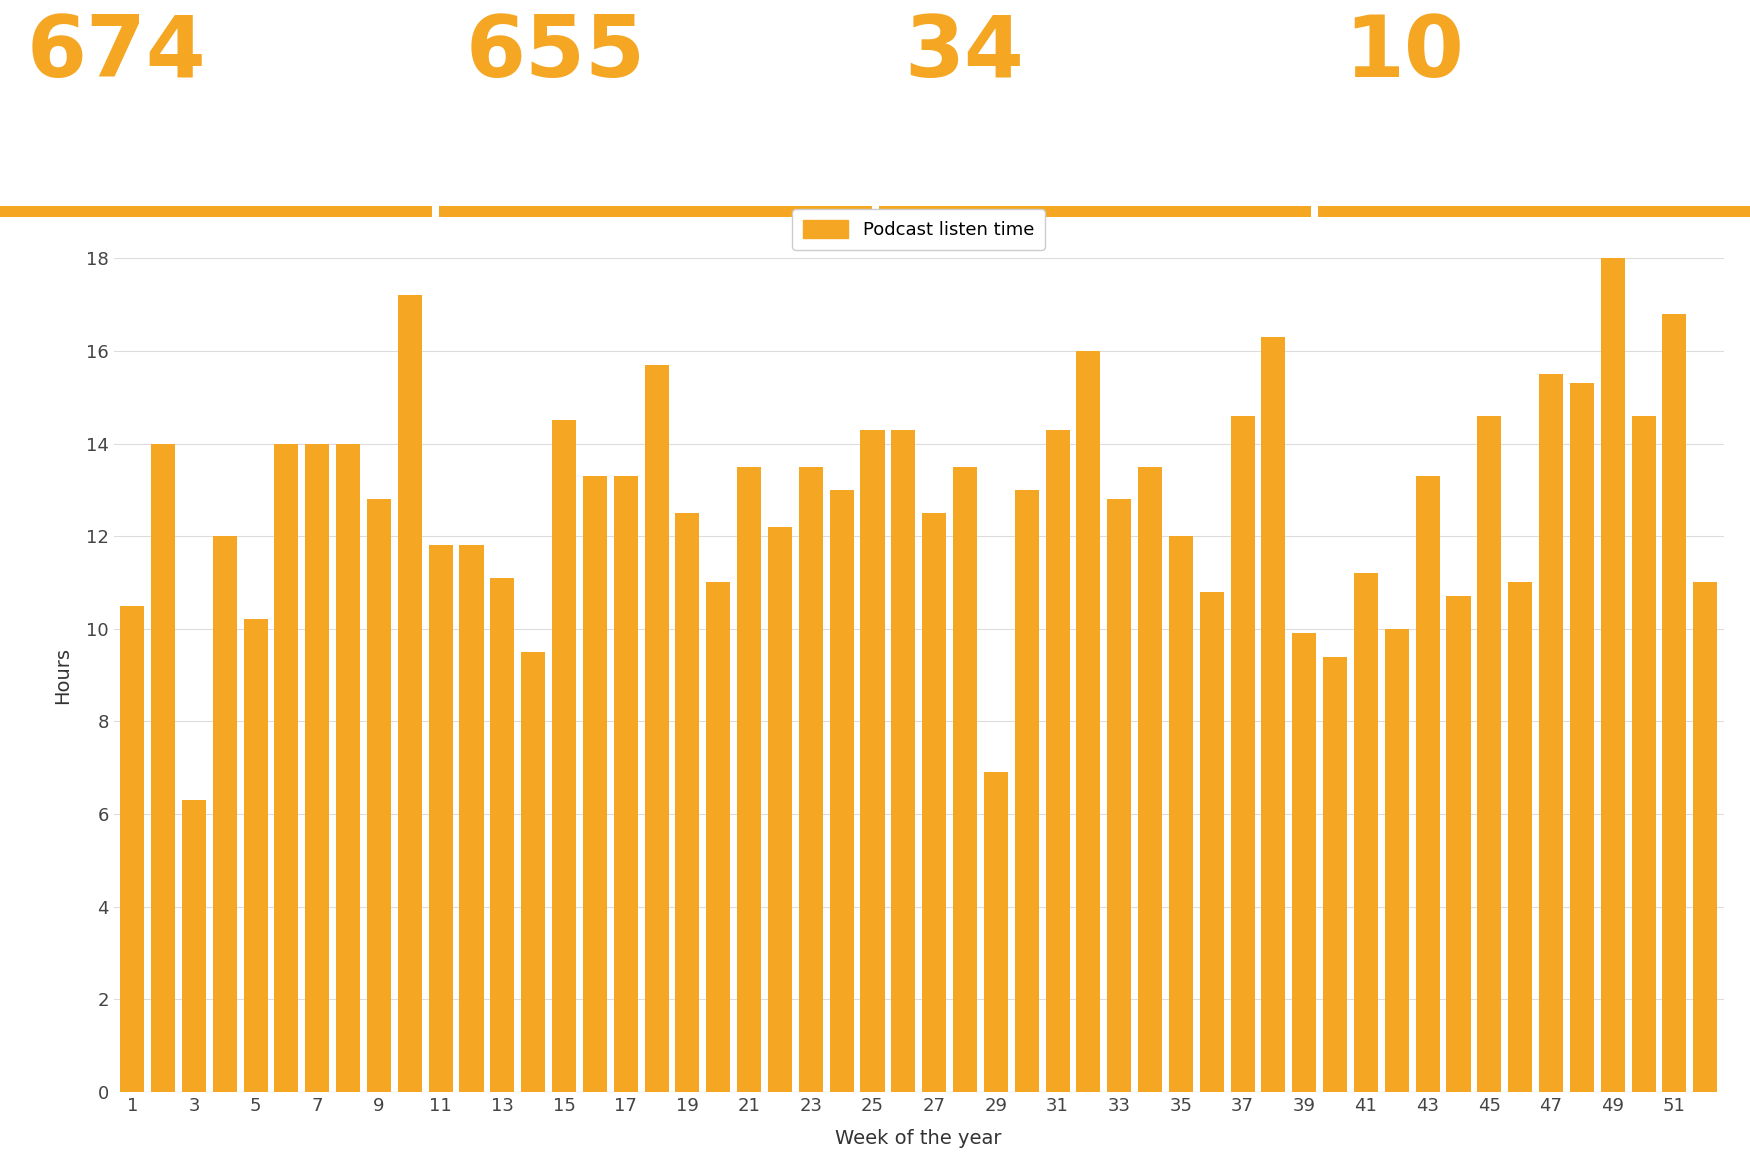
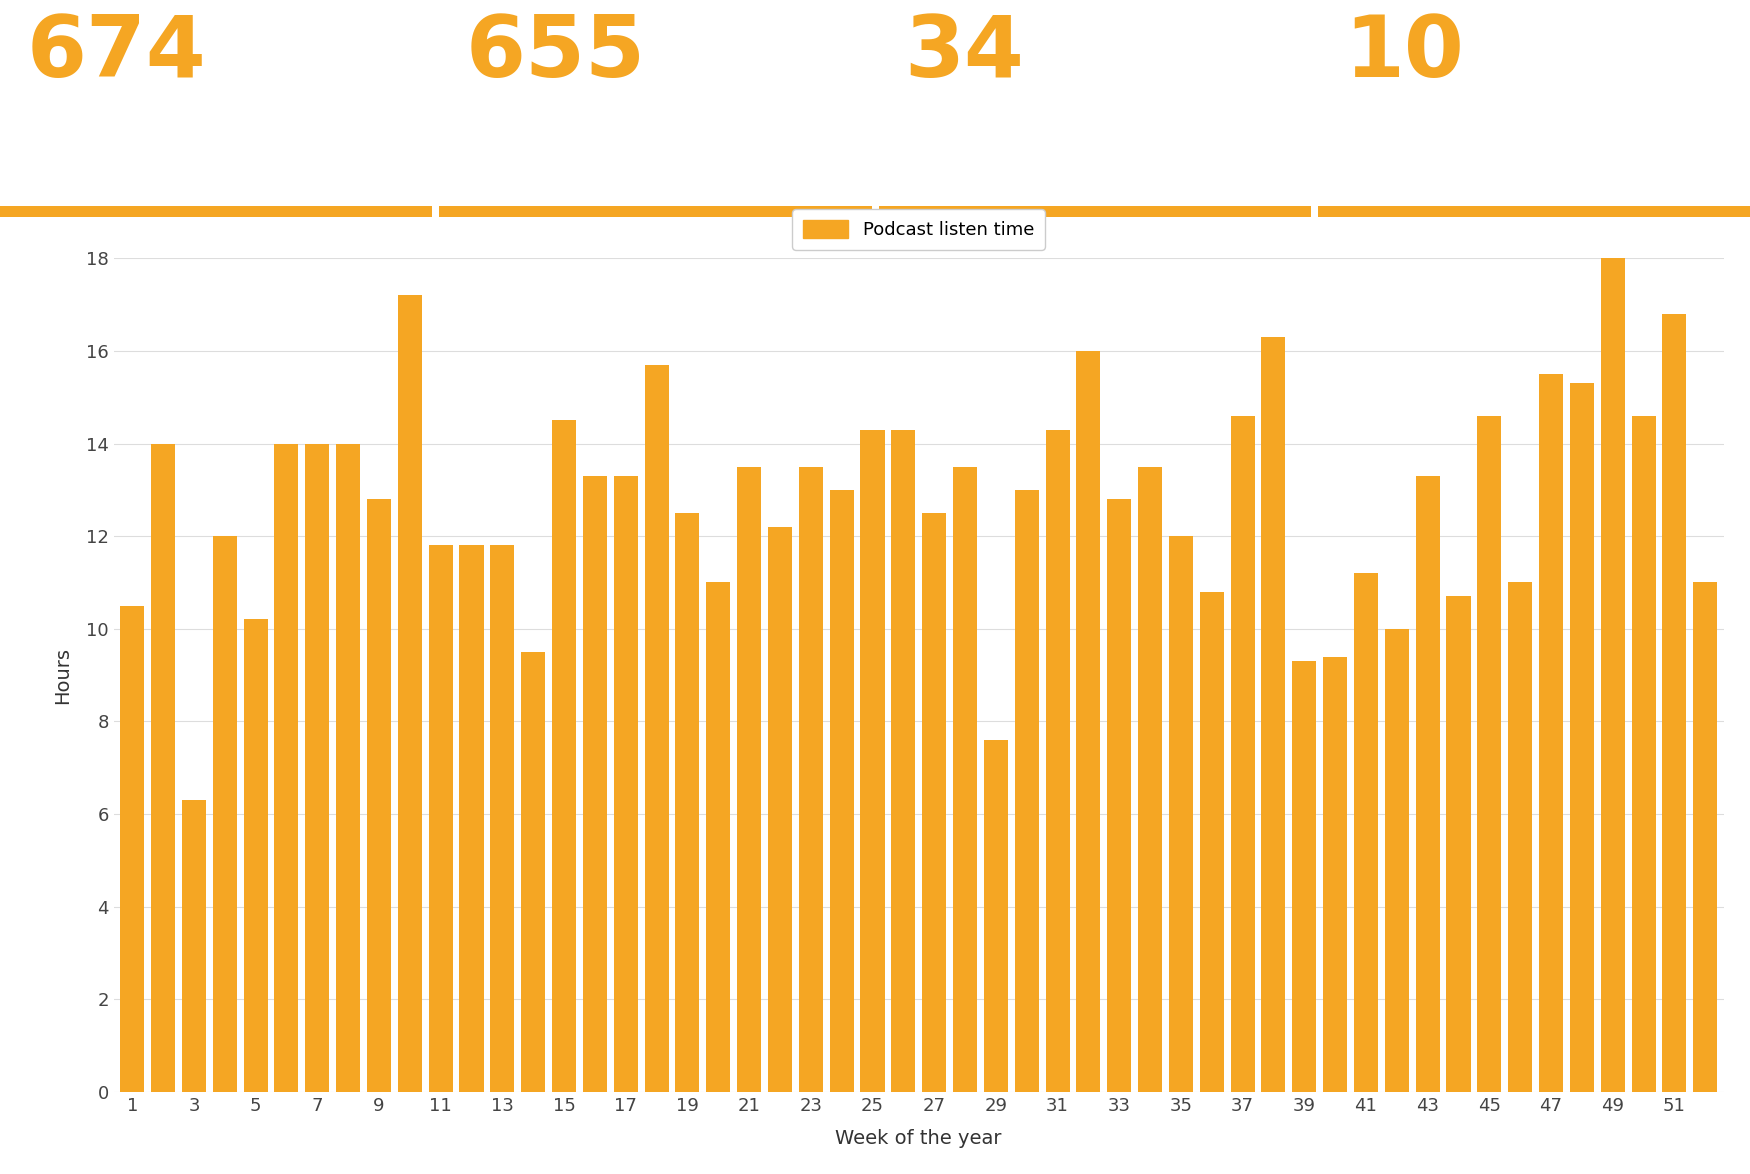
13: 11.1 -> 11.8
29: 6.9 -> 7.6
39: 9.9 -> 9.3
